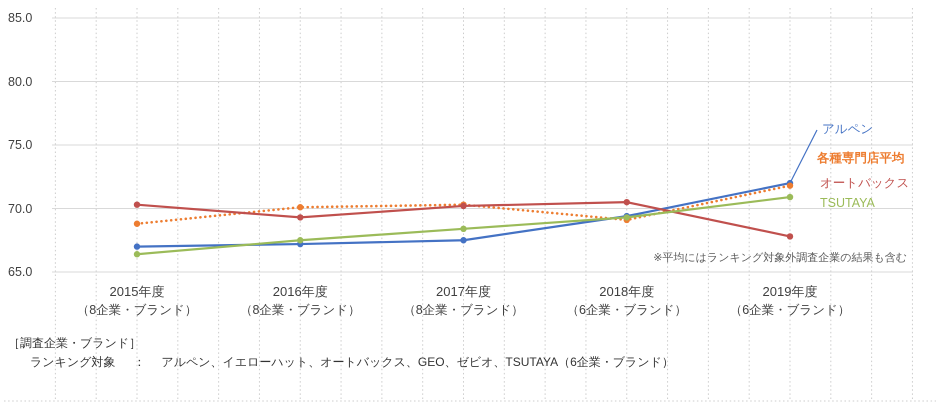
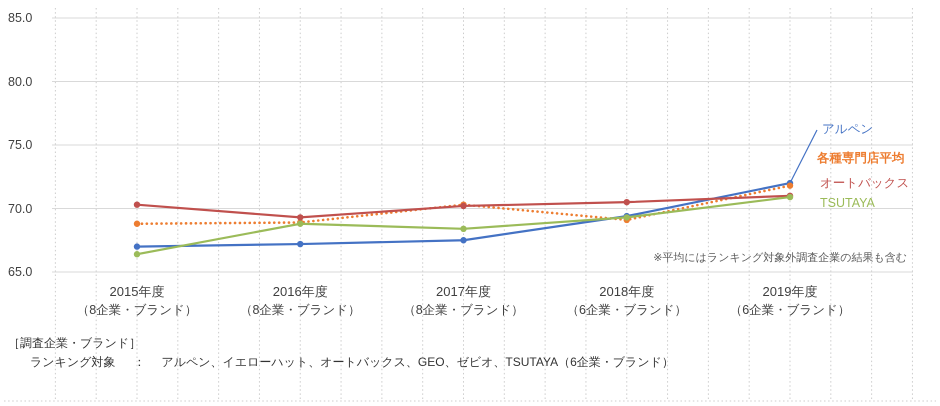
各種専門店平均/2016年度: 70.1 -> 68.9
TSUTAYA/2016年度: 67.5 -> 68.8
オートバックス/2019年度: 67.8 -> 71.0
